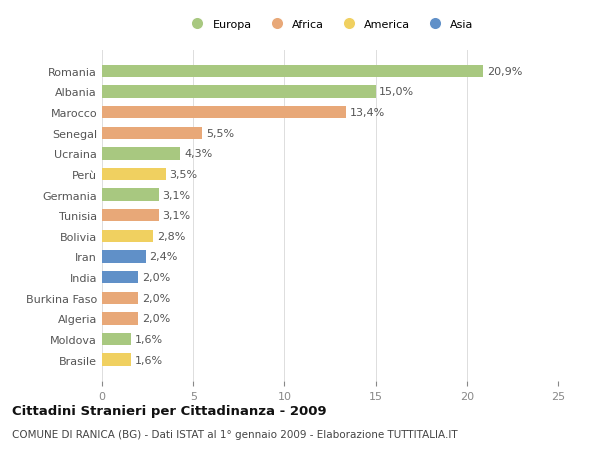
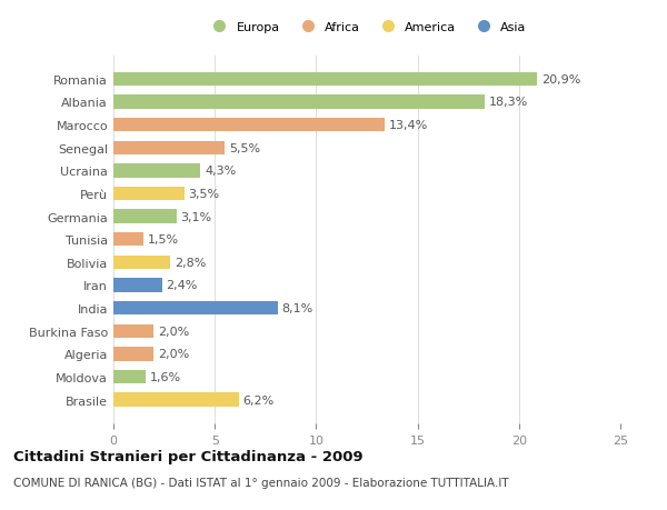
Albania: 15,0% -> 18,3%
Tunisia: 3,1% -> 1,5%
India: 2,0% -> 8,1%
Brasile: 1,6% -> 6,2%
